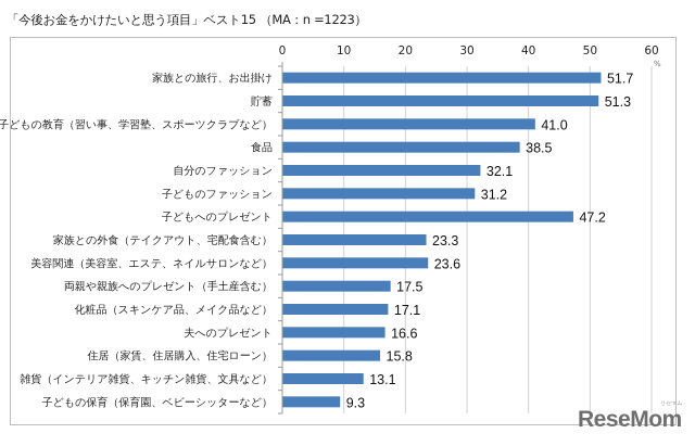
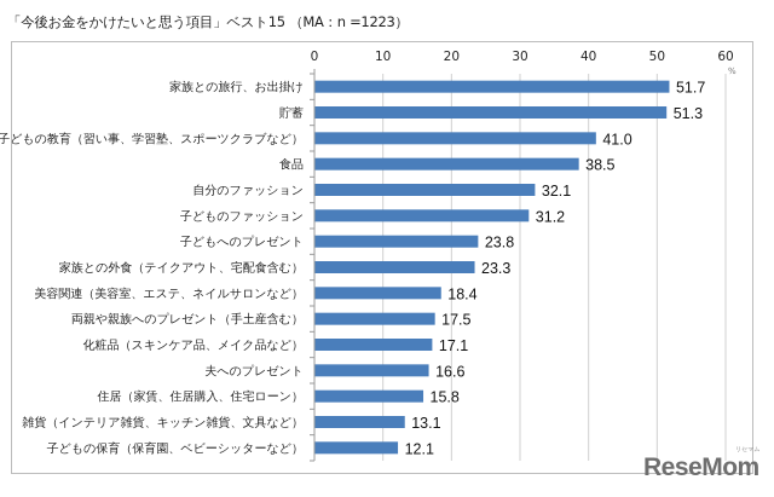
子どもへのプレゼント: 47.2 -> 23.8
美容関連（美容室、エステ、ネイルサロンなど）: 23.6 -> 18.4
子どもの保育（保育園、ベビーシッターなど）: 9.3 -> 12.1
